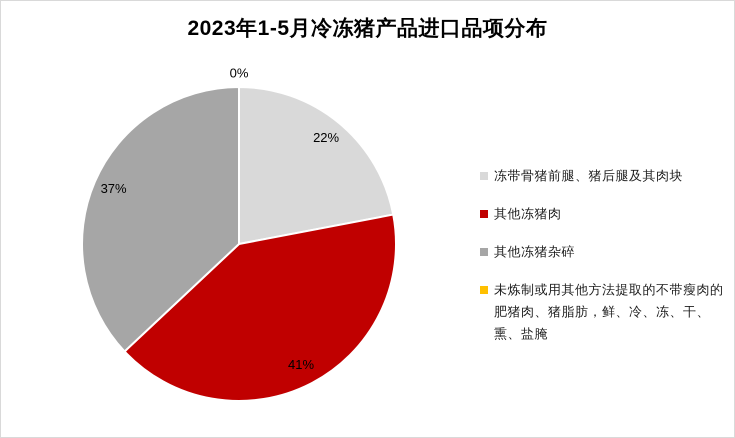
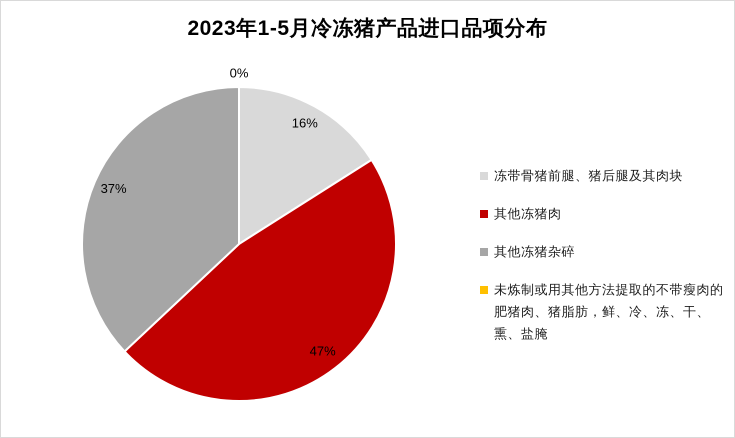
冻带骨猪前腿、猪后腿及其肉块: 22% -> 16%
其他冻猪肉: 41% -> 47%
